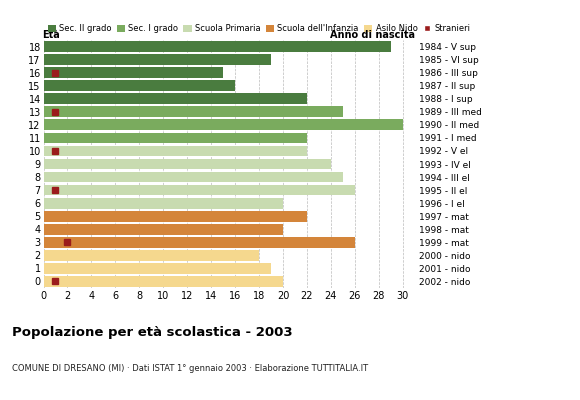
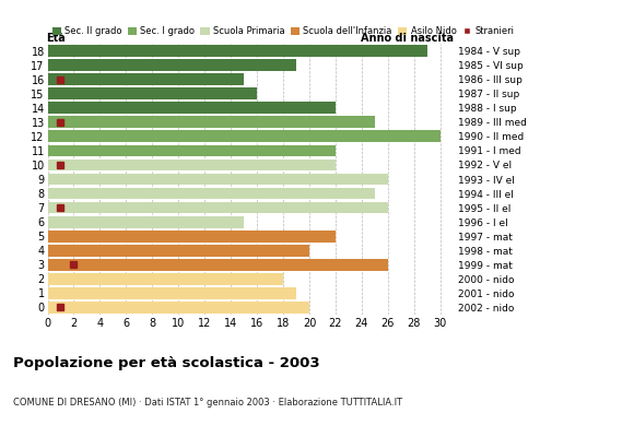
9: 24 -> 26
6: 20 -> 15
